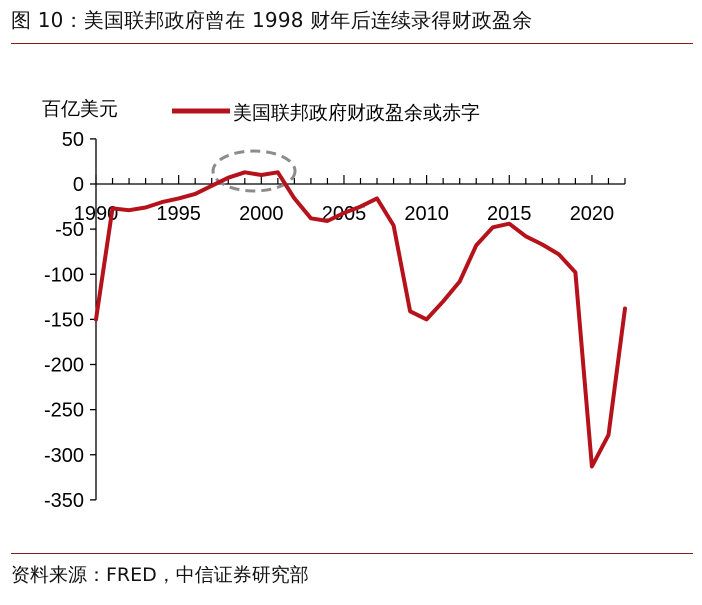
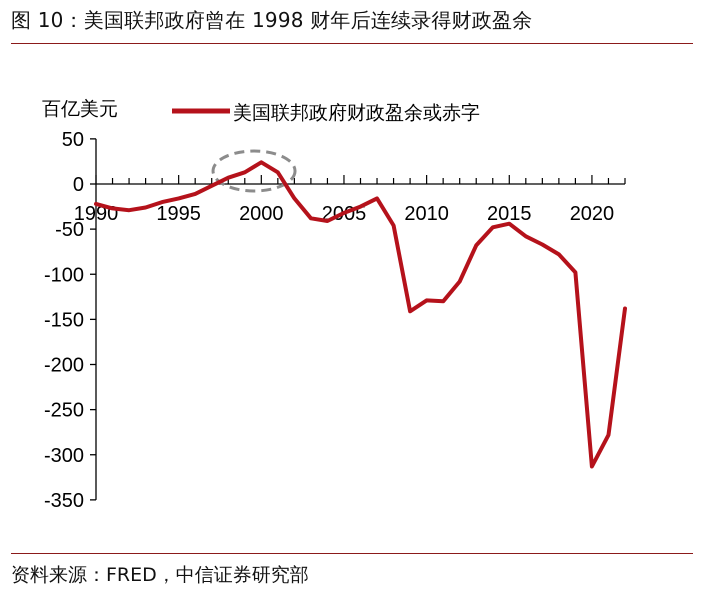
1990: -150 -> -20
2000: 10 -> 20
2010: -150 -> -130
